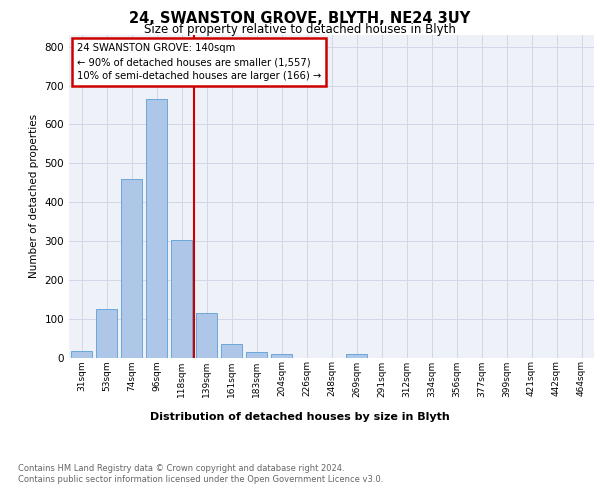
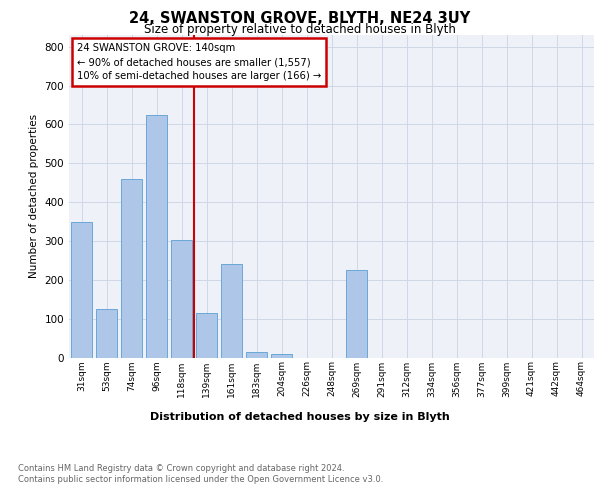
31sqm: 18 -> 350
96sqm: 665 -> 625
161sqm: 35 -> 240
269sqm: 8 -> 225
